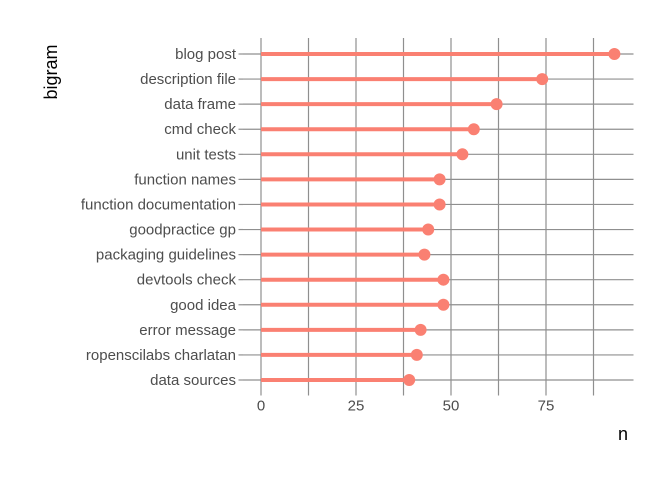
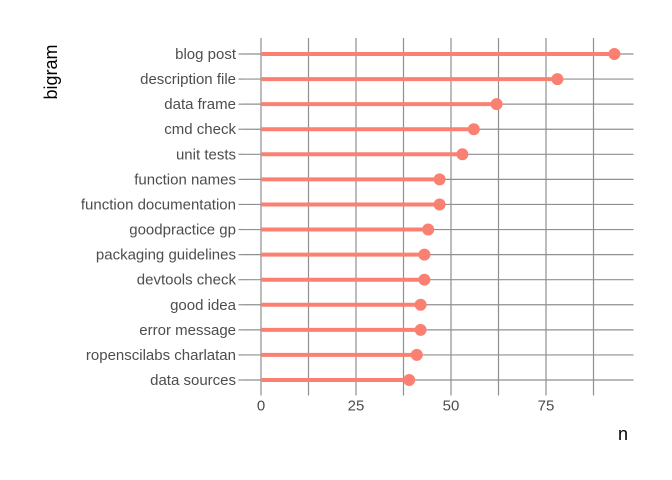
description file: 74 -> 78
devtools check: 48 -> 43
good idea: 48 -> 42
